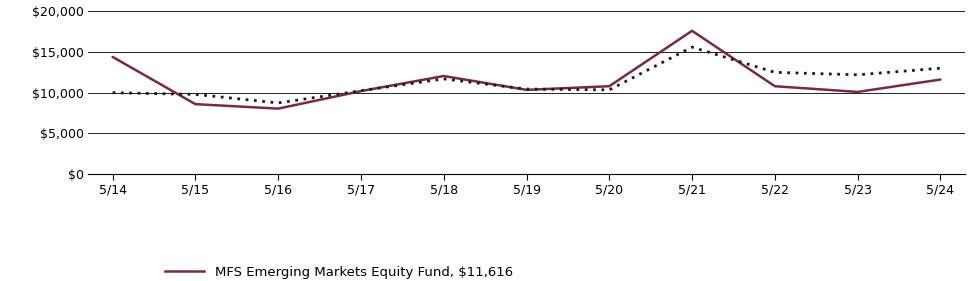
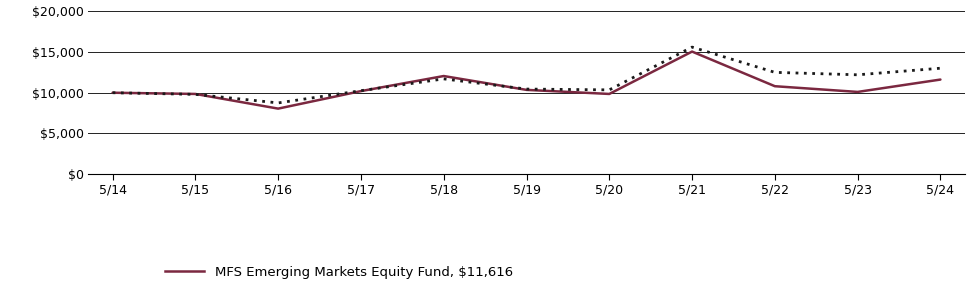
MFS Emerging Markets Equity Fund, $11,616/5/14: $14,400 -> $10,000
MFS Emerging Markets Equity Fund, $11,616/5/15: $8,600 -> $9,800
MFS Emerging Markets Equity Fund, $11,616/5/20: $10,800 -> $9,800
MFS Emerging Markets Equity Fund, $11,616/5/21: $17,600 -> $15,000
